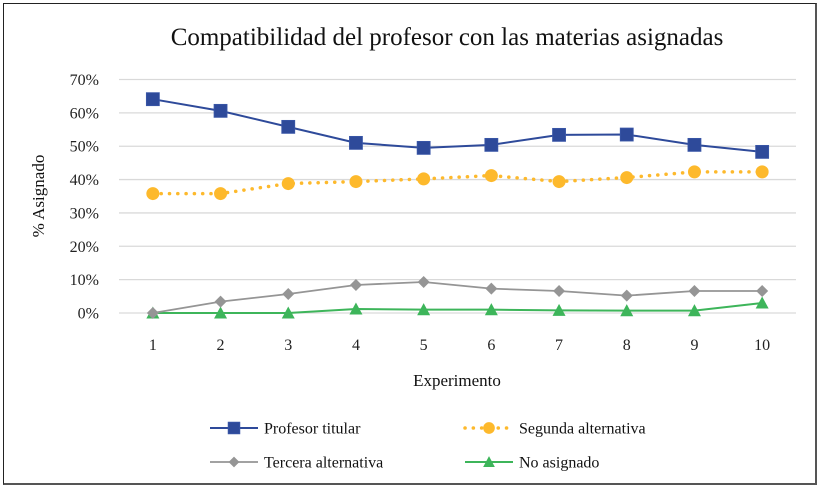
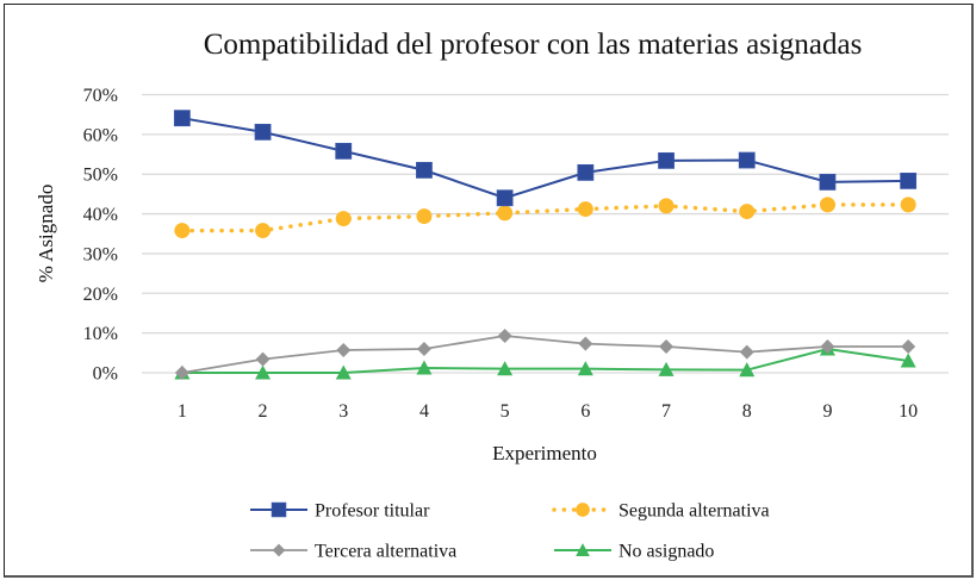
Tercera alternativa/4: 8% -> 6%
Profesor titular/5: 50% -> 44%
Segunda alternativa/7: 39% -> 42%
Profesor titular/9: 50% -> 48%
No asignado/9: 1% -> 6%
